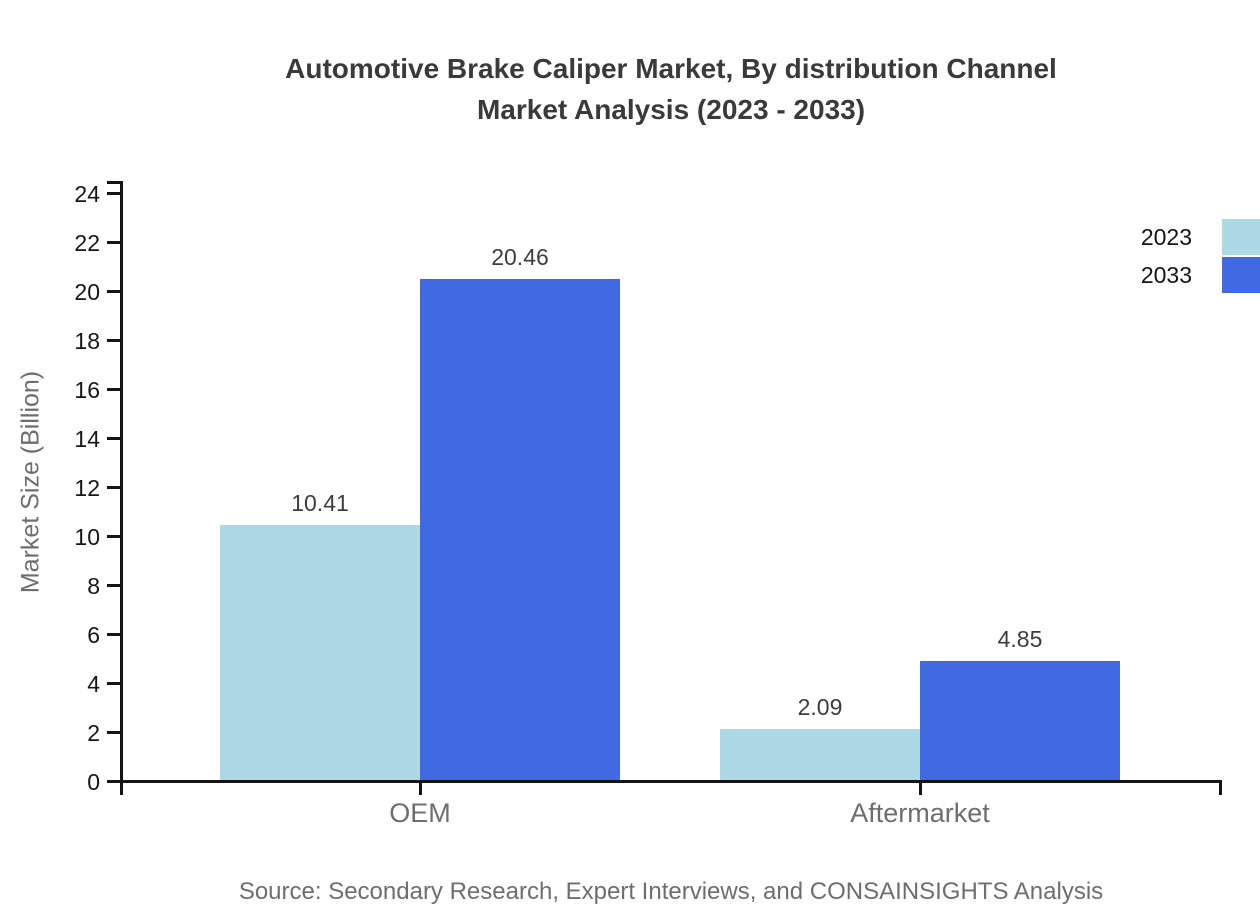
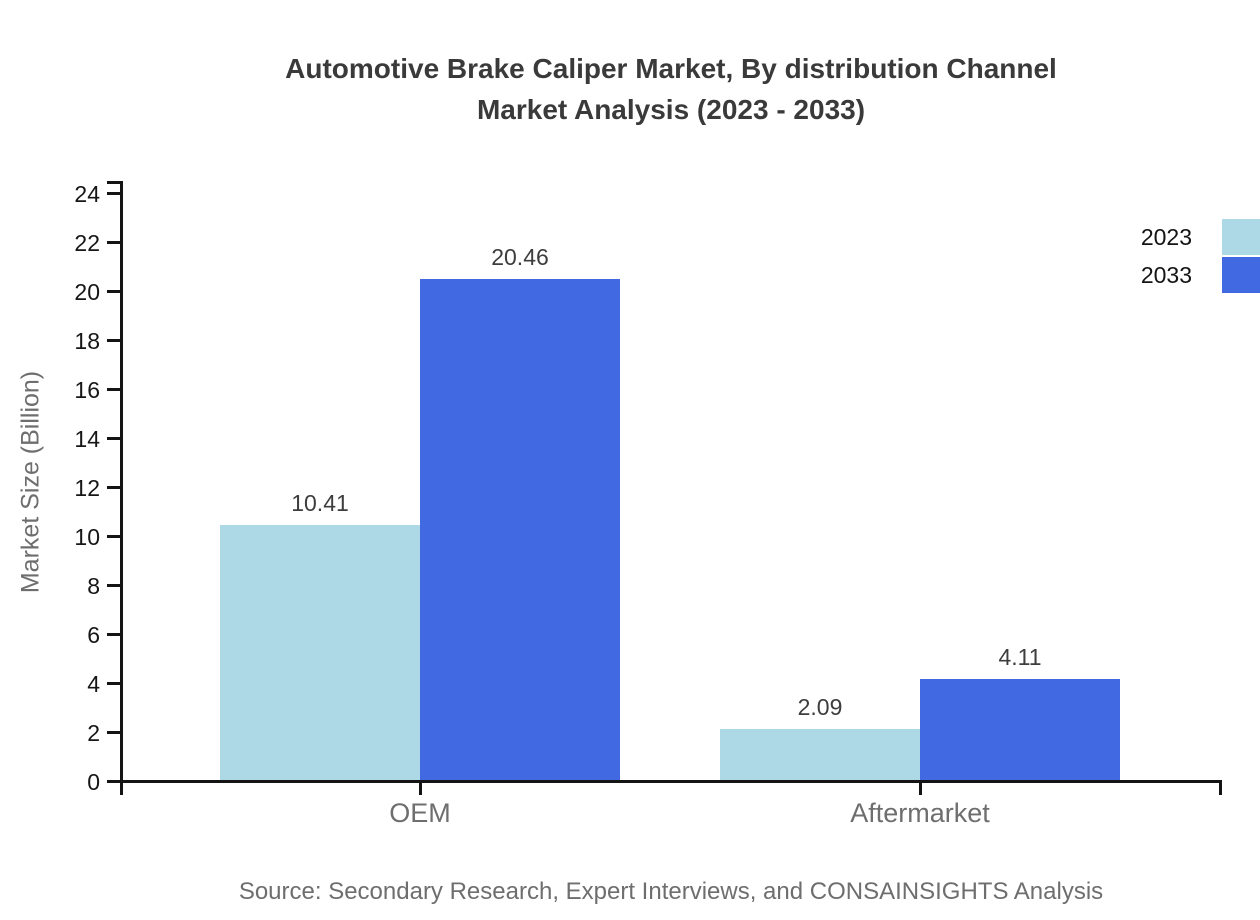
2033/Aftermarket: 4.85 -> 4.11
